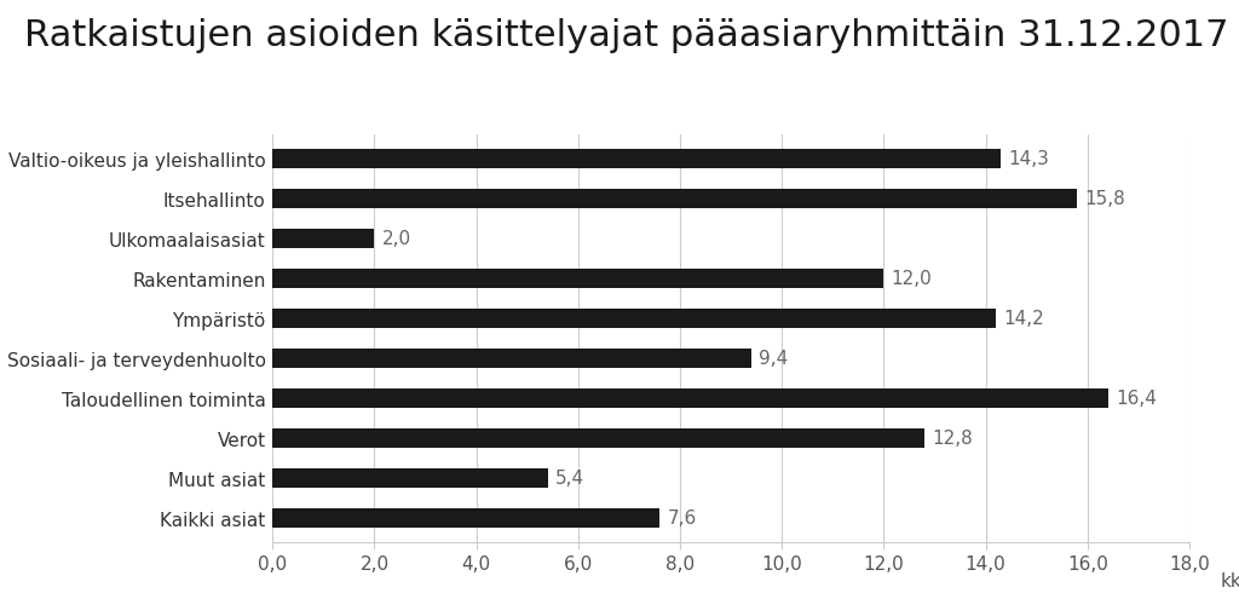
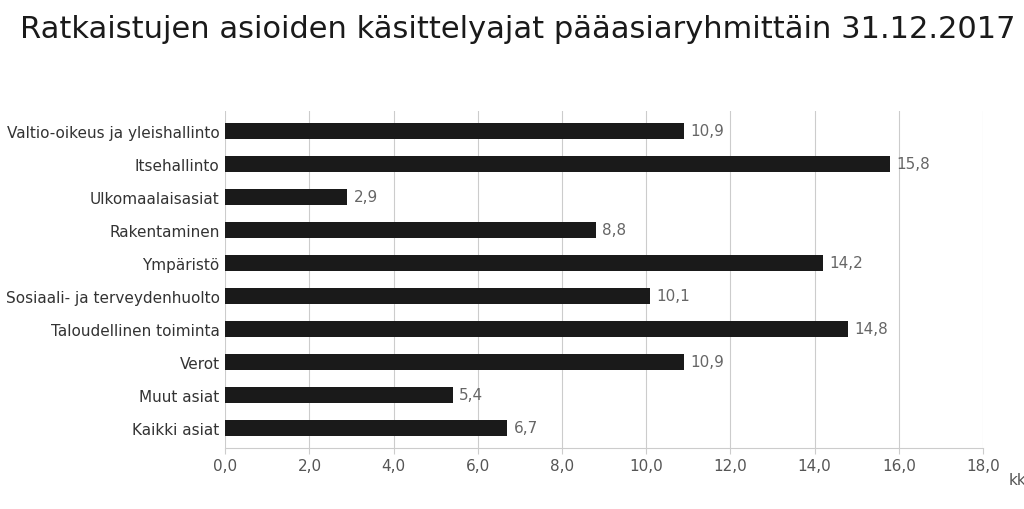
Valtio-oikeus ja yleishallinto: 14,3 -> 10,9
Ulkomaalaisasiat: 2,0 -> 2,9
Rakentaminen: 12,0 -> 8,8
Sosiaali- ja terveydenhuolto: 9,4 -> 10,1
Taloudellinen toiminta: 16,4 -> 14,8
Verot: 12,8 -> 10,9
Kaikki asiat: 7,6 -> 6,7
